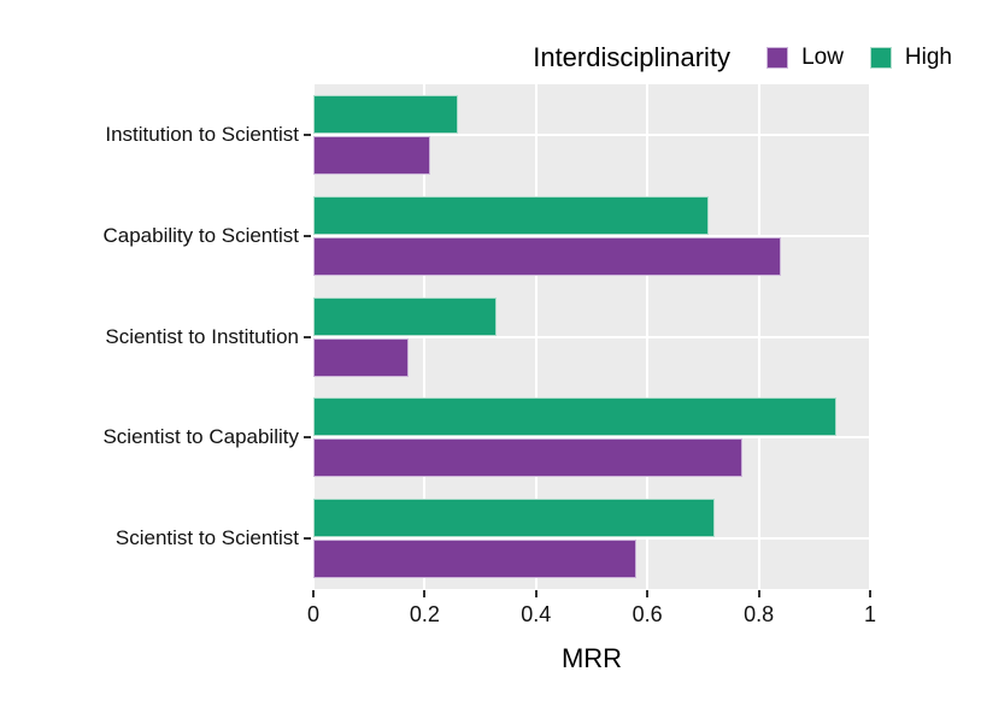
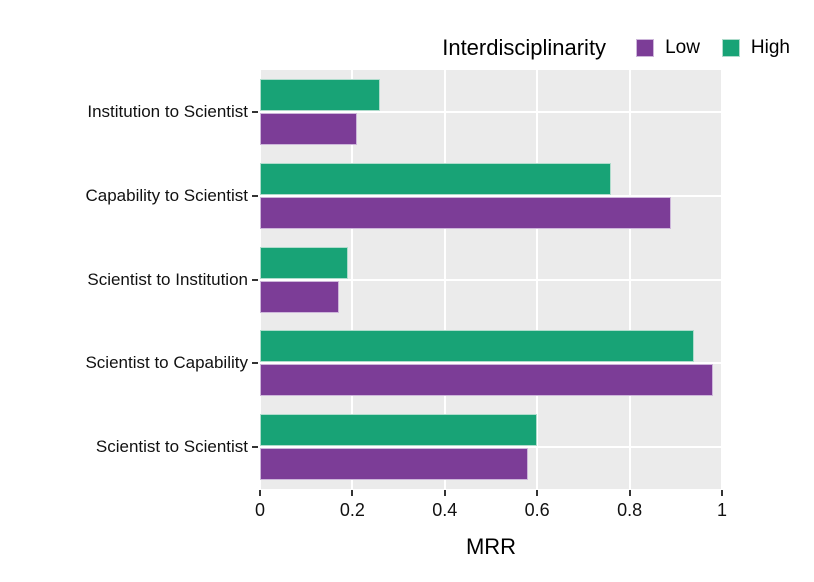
Low/Capability to Scientist: 0.84 -> 0.89
High/Capability to Scientist: 0.71 -> 0.76
High/Scientist to Institution: 0.33 -> 0.19
Low/Scientist to Capability: 0.77 -> 0.98
High/Scientist to Scientist: 0.72 -> 0.60
